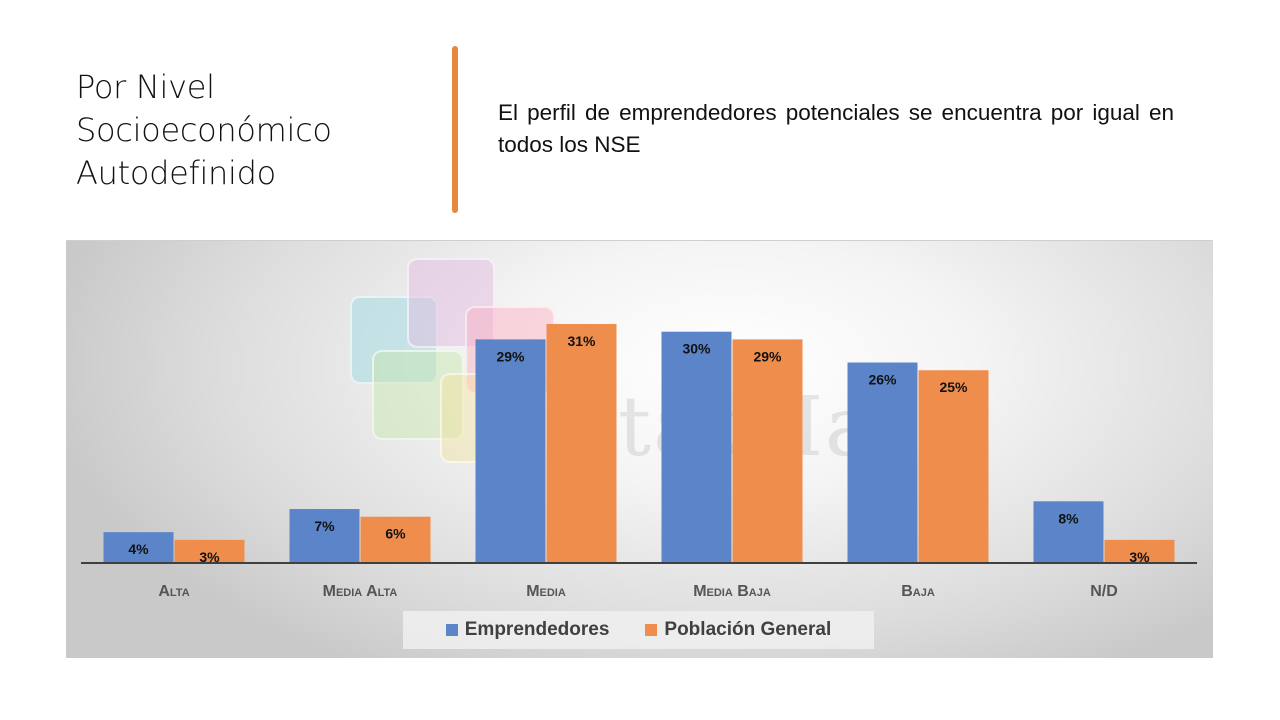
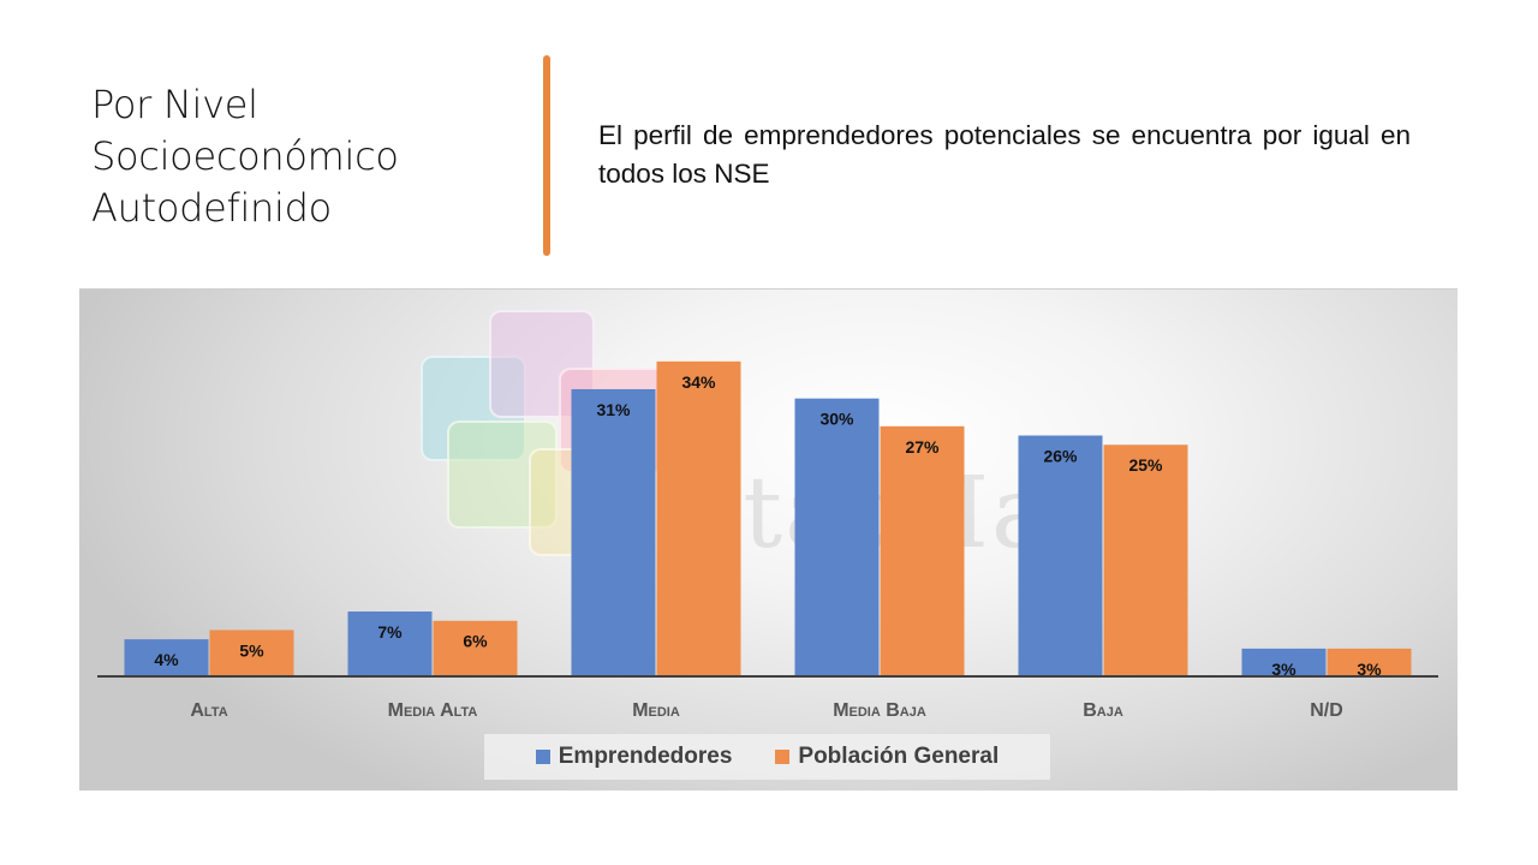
Población General/Alta: 3% -> 5%
Emprendedores/Media: 29% -> 31%
Población General/Media: 31% -> 34%
Población General/Media Baja: 29% -> 27%
Emprendedores/N/D: 8% -> 3%
